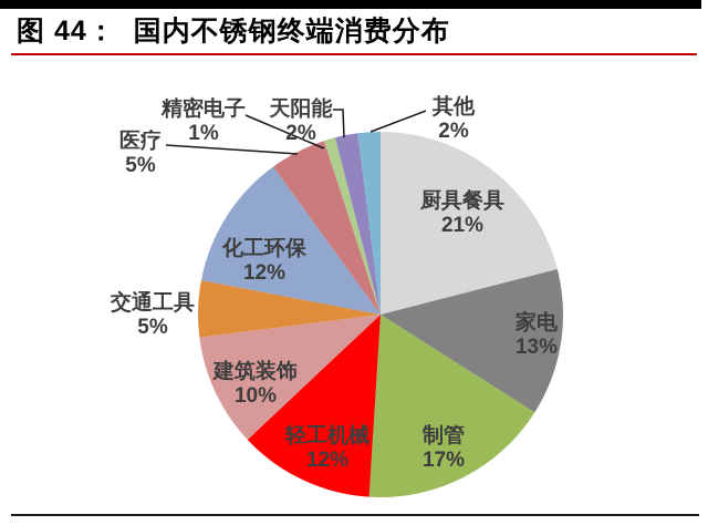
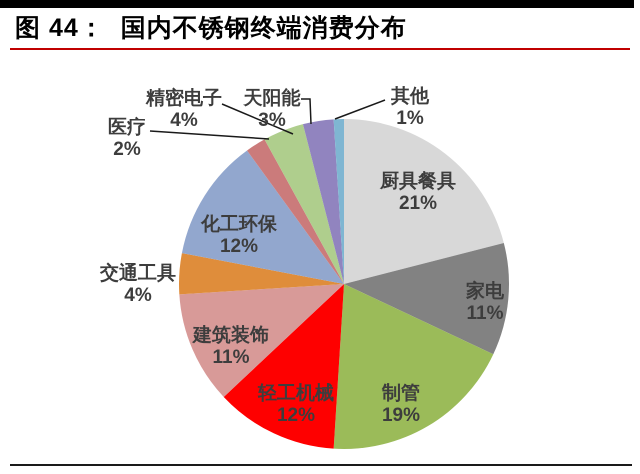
家电: 13% -> 11%
制管: 17% -> 19%
建筑装饰: 10% -> 11%
交通工具: 5% -> 4%
医疗: 5% -> 2%
精密电子: 1% -> 4%
天阳能: 2% -> 3%
其他: 2% -> 1%
